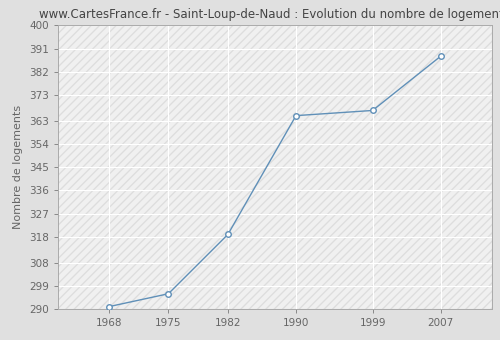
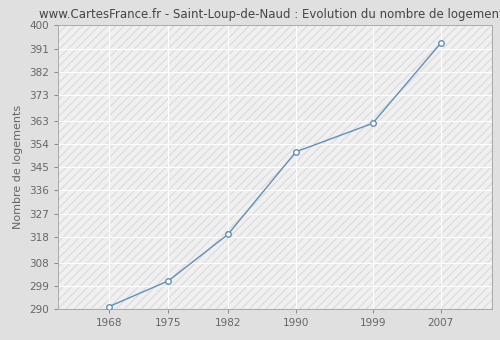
1975: 296 -> 301
1990: 365 -> 351
1999: 367 -> 362
2007: 388 -> 393
